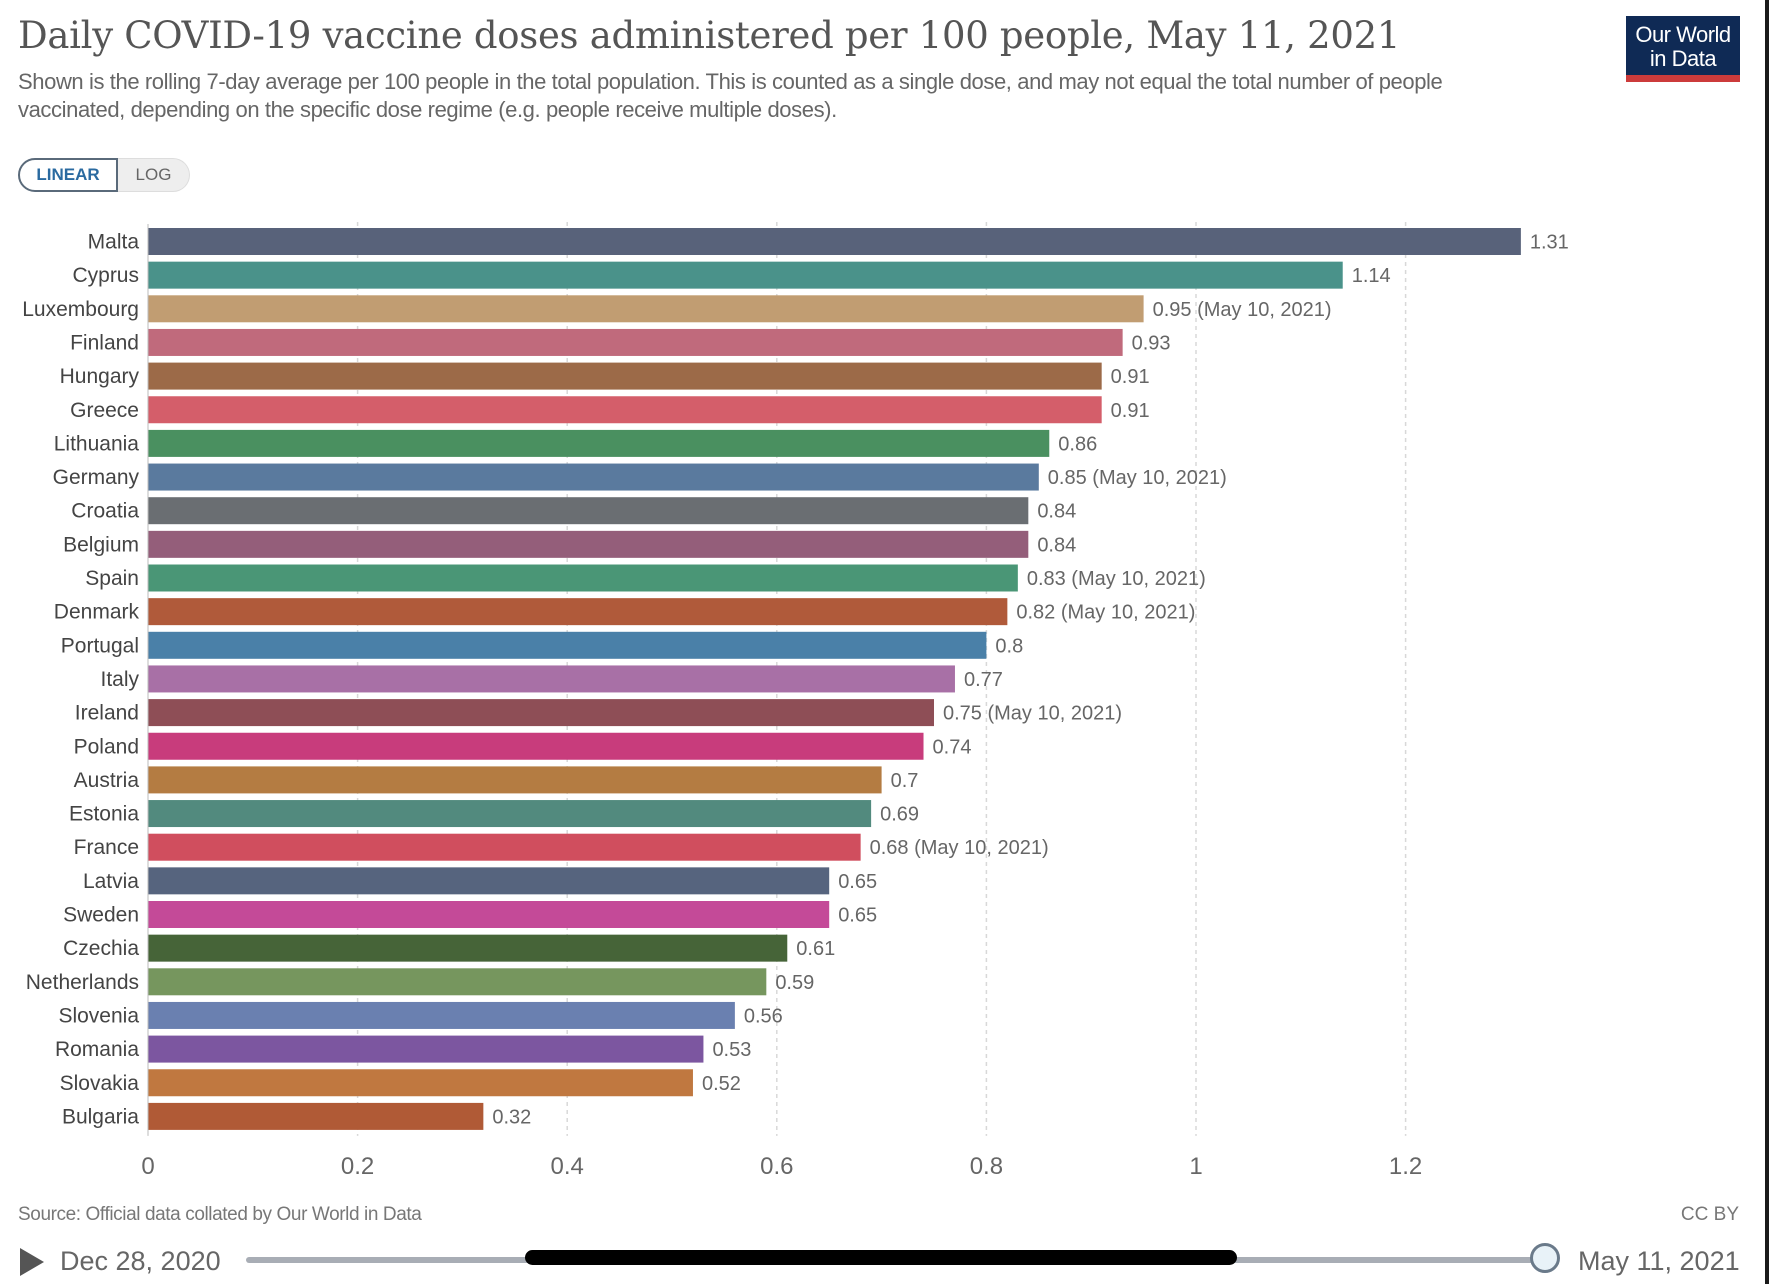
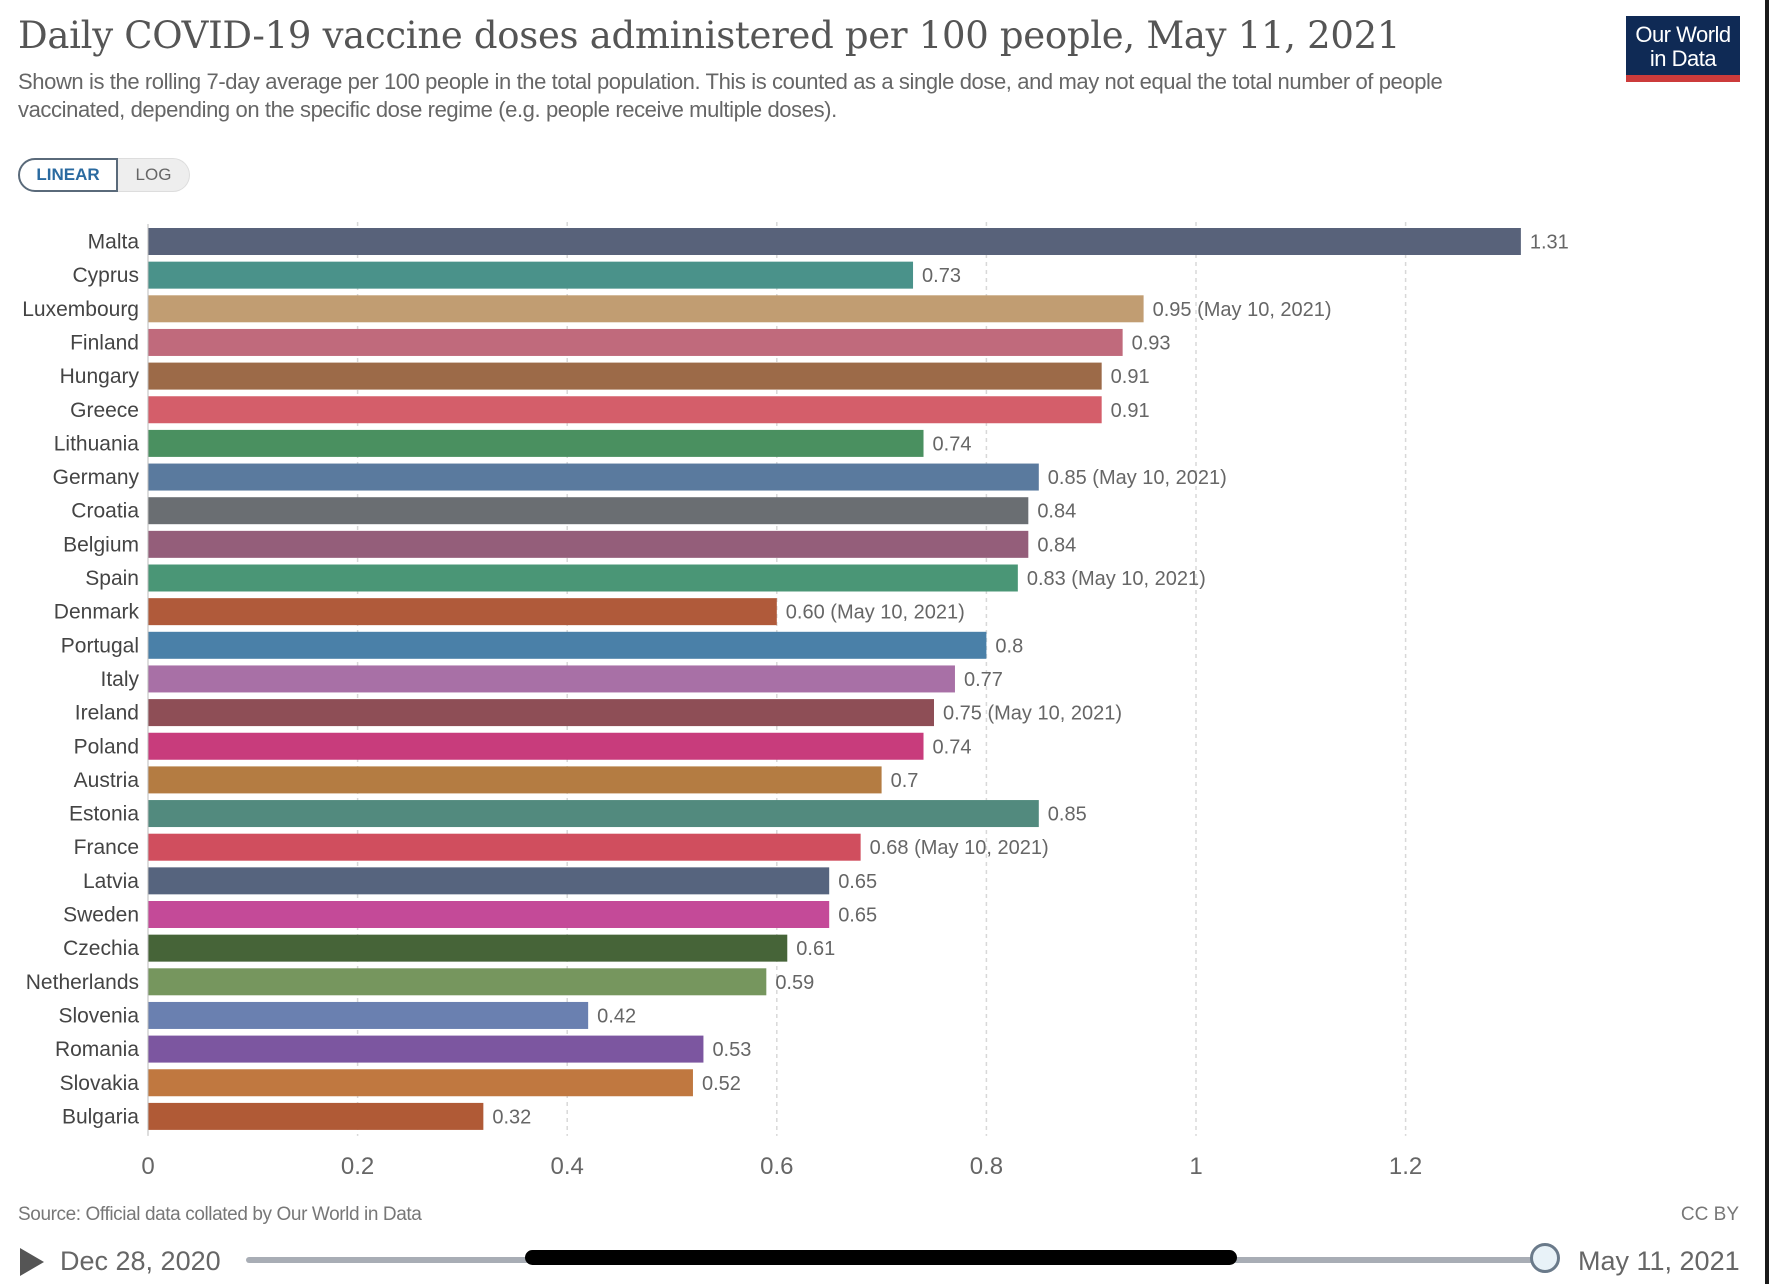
Cyprus: 1.14 -> 0.73
Lithuania: 0.86 -> 0.74
Denmark: 0.82 -> 0.60
Estonia: 0.69 -> 0.85
Slovenia: 0.56 -> 0.42
